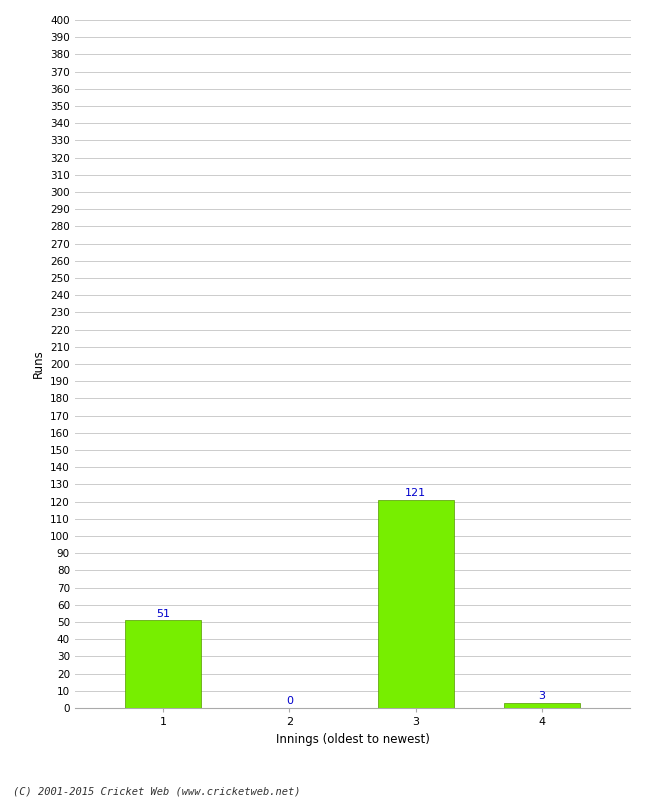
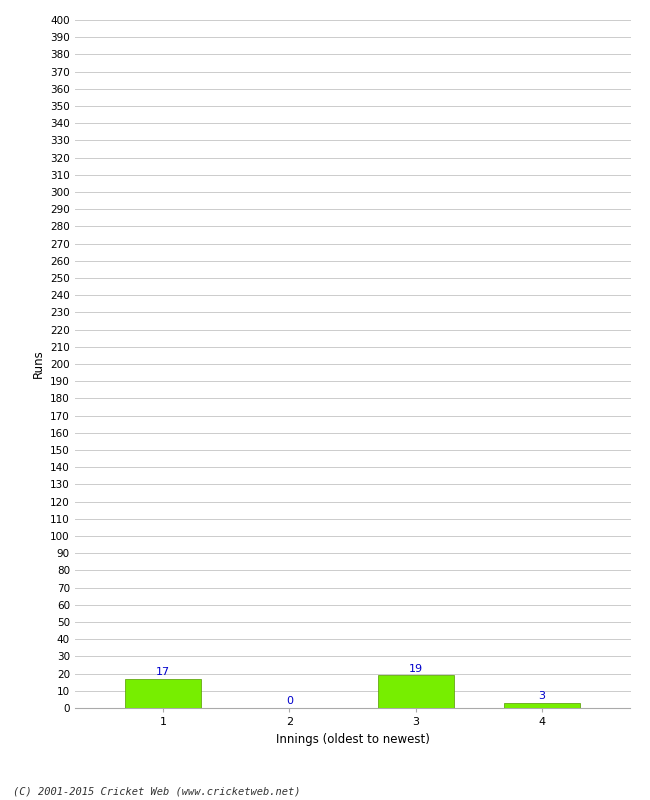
1: 51 -> 17
3: 121 -> 19
